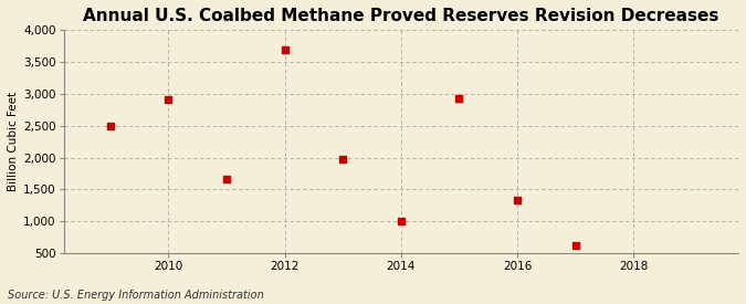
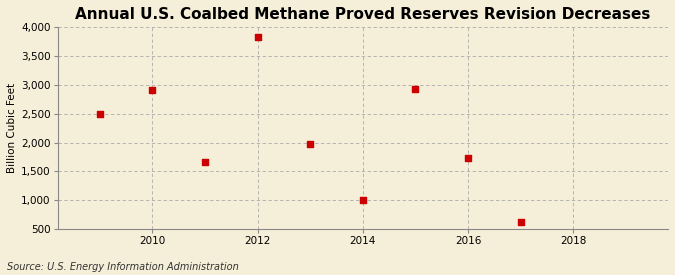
2012: 3,700 -> 3,840
2016: 1,340 -> 1,740
